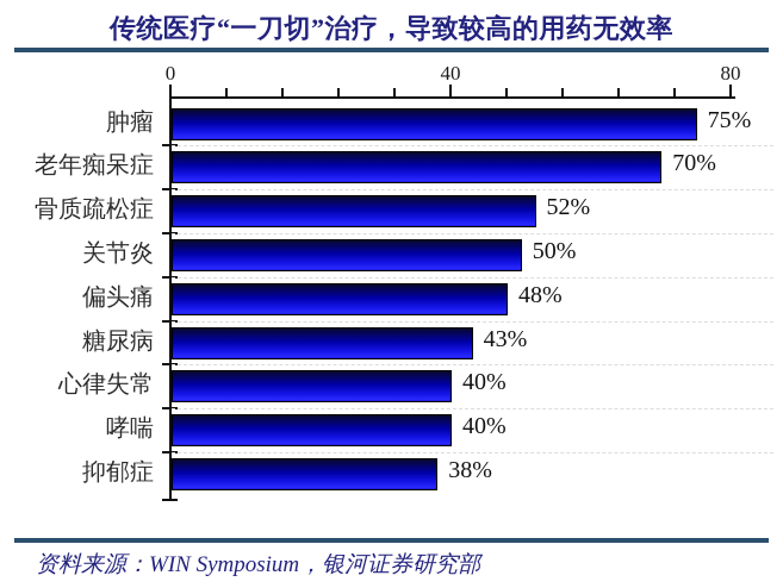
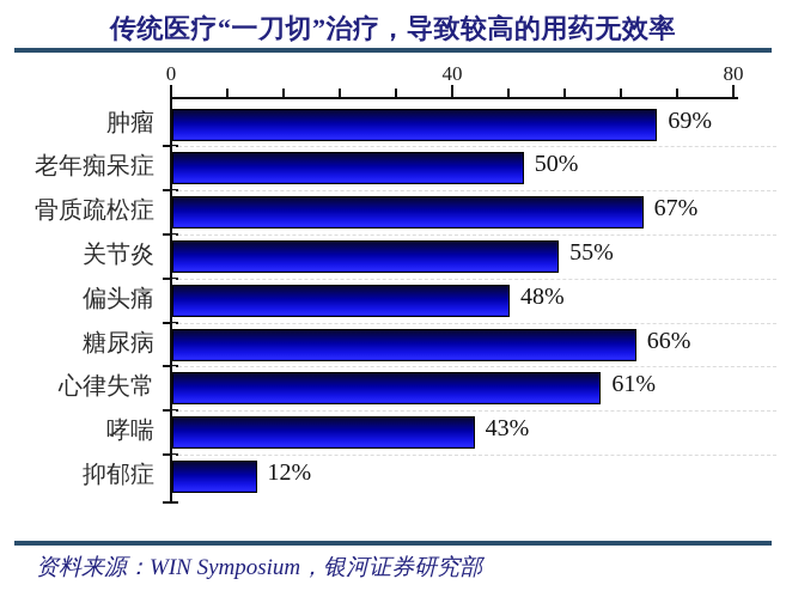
肿瘤: 75% -> 69%
老年痴呆症: 70% -> 50%
骨质疏松症: 52% -> 67%
关节炎: 50% -> 55%
糖尿病: 43% -> 66%
心律失常: 40% -> 61%
哮喘: 40% -> 43%
抑郁症: 38% -> 12%
